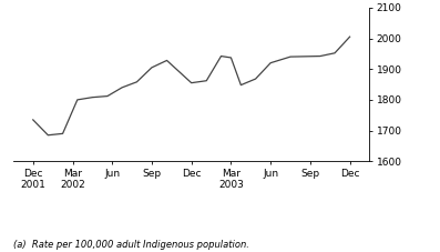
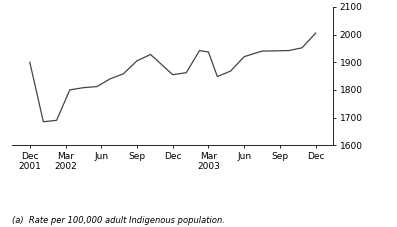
Dec 2001: 1735 -> 1900
